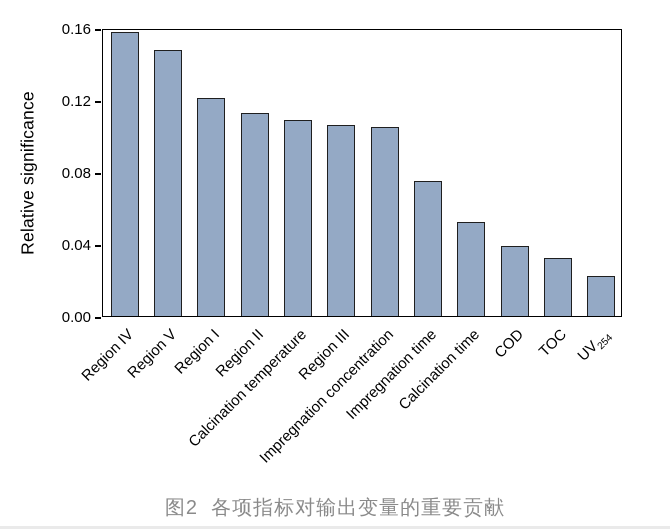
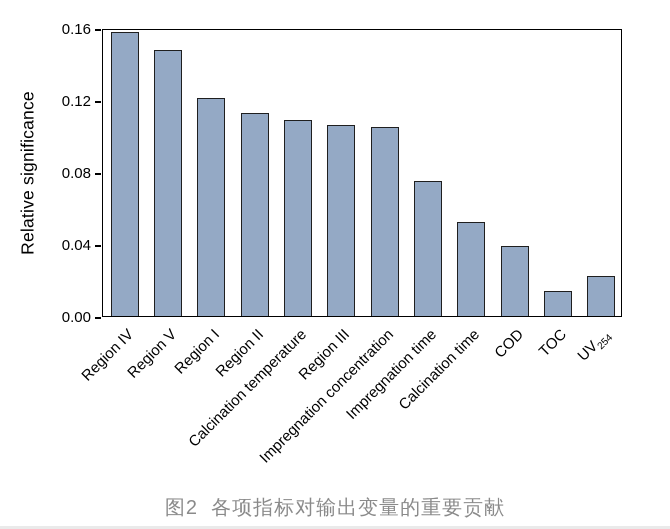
TOC: 0.032 -> 0.014
